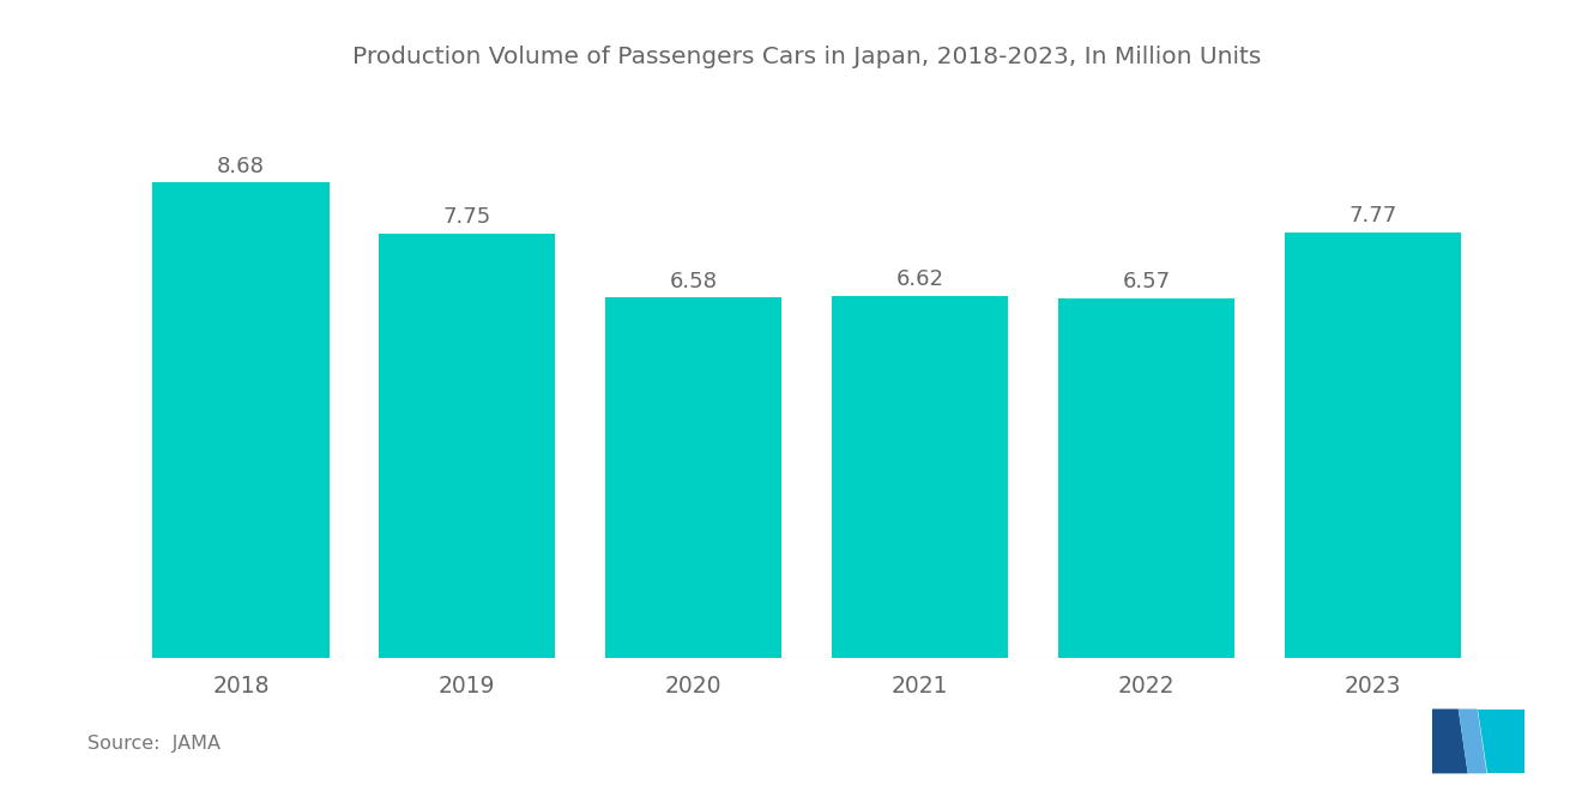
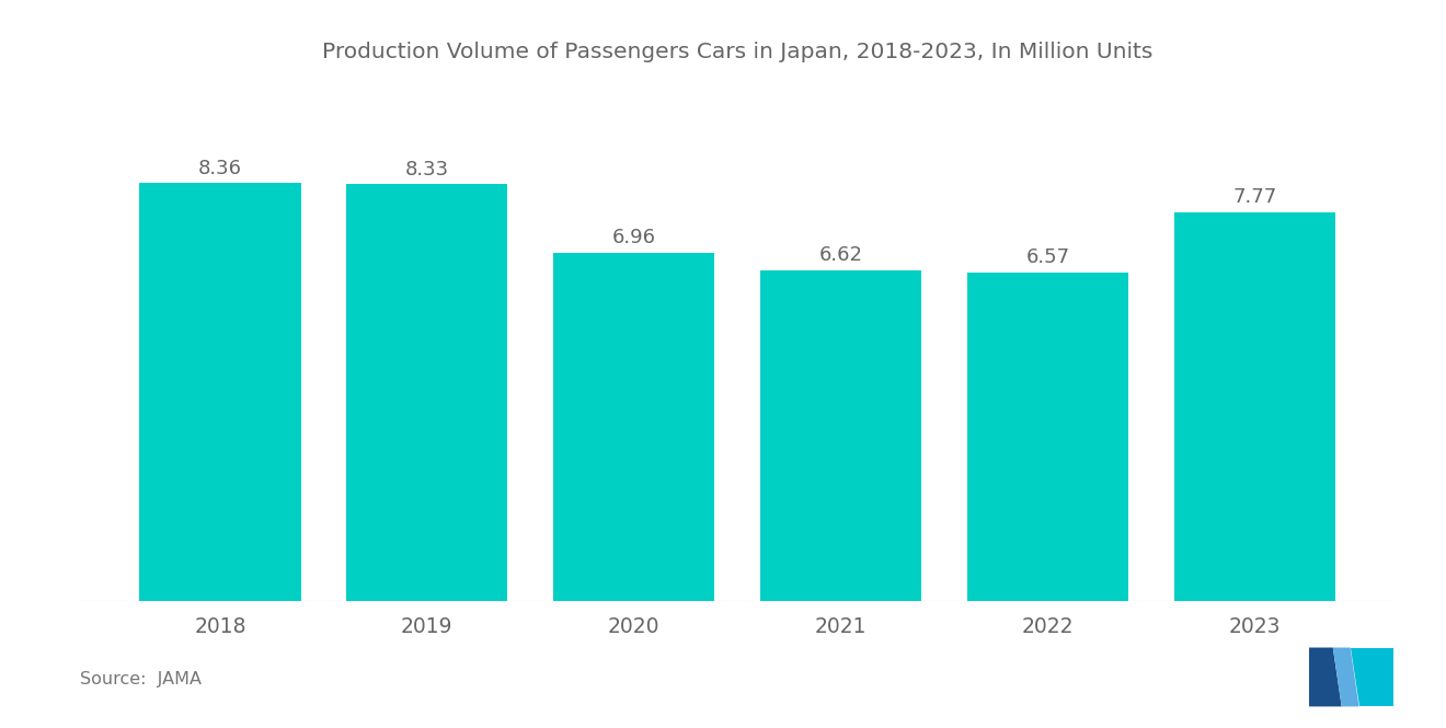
2018: 8.68 -> 8.36
2019: 7.75 -> 8.33
2020: 6.58 -> 6.96
